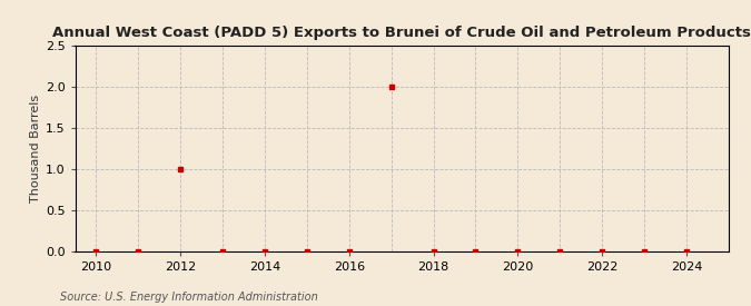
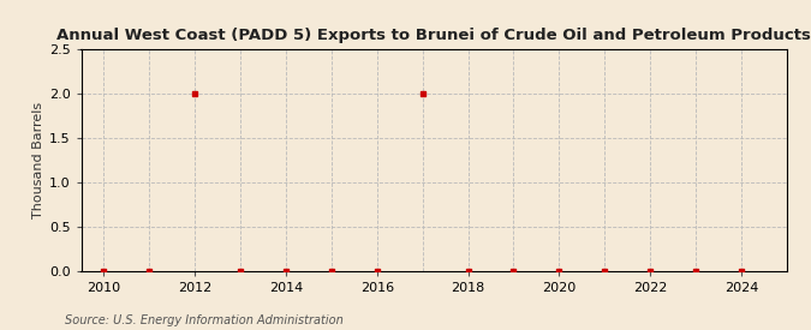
2012: 1 -> 2
